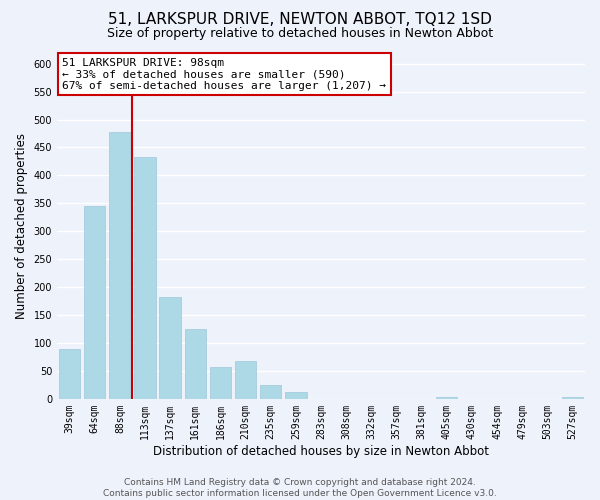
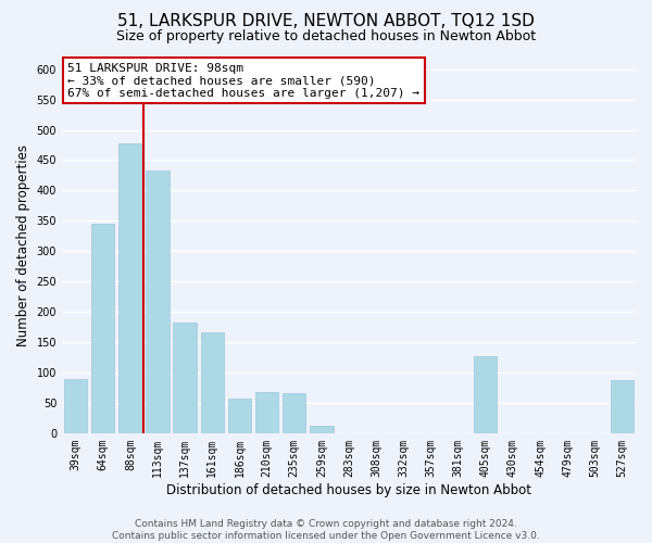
161sqm: 125 -> 166
235sqm: 24 -> 66
405sqm: 3 -> 126
527sqm: 3 -> 88
